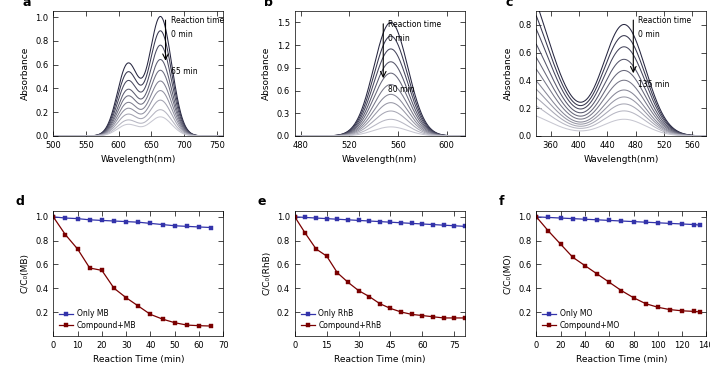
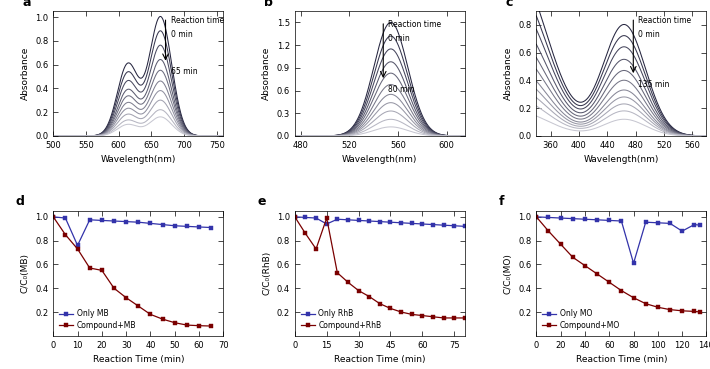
Only MB/10: 0.98 -> 0.76
Only RhB/15: 0.98 -> 0.94
Compound+RhB/15: 0.67 -> 0.99
Only MO/80: 0.96 -> 0.61
Only MO/120: 0.94 -> 0.88
